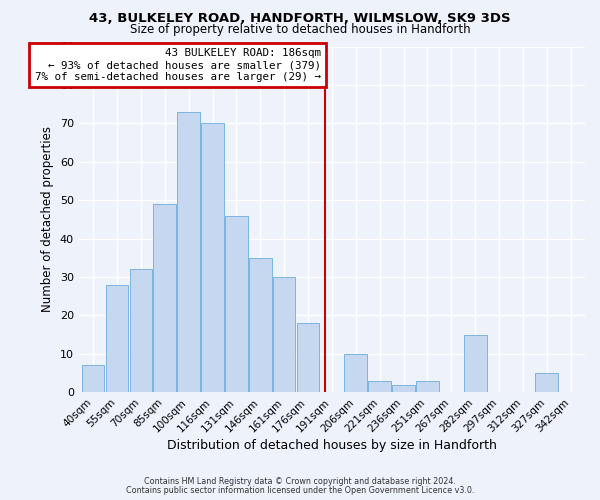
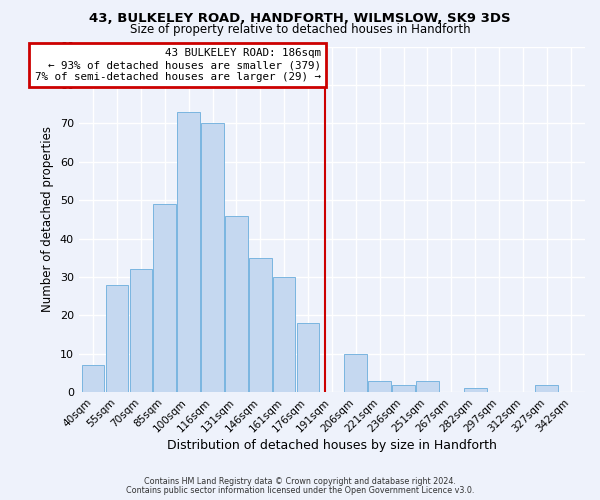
282sqm: 15 -> 1
327sqm: 5 -> 2
